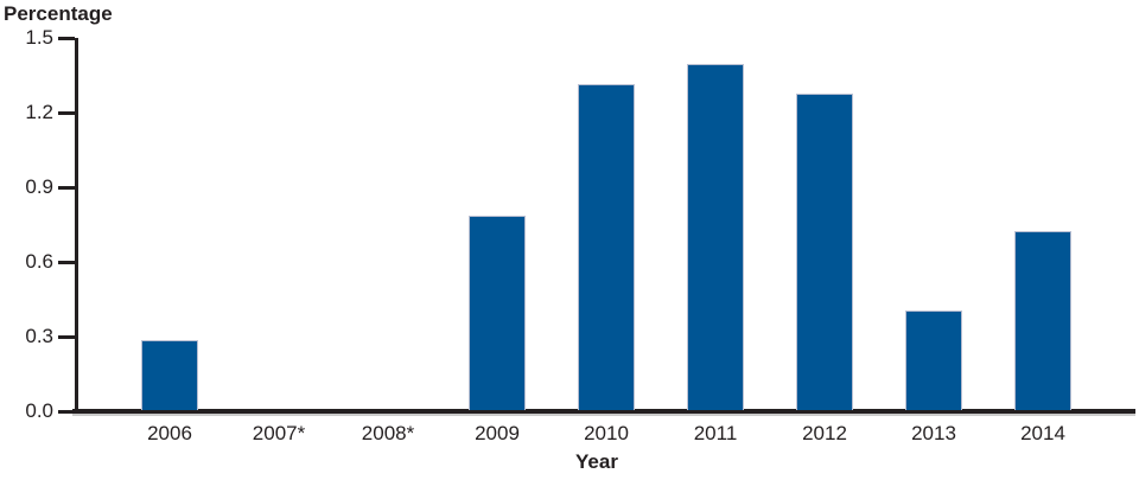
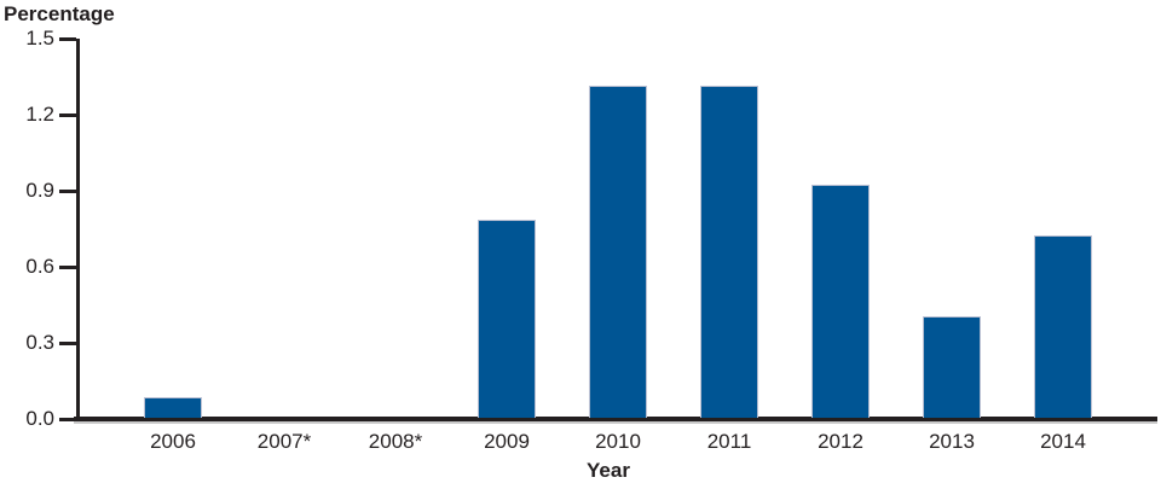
2006: 0.28 -> 0.08
2011: 1.39 -> 1.31
2012: 1.27 -> 0.92
